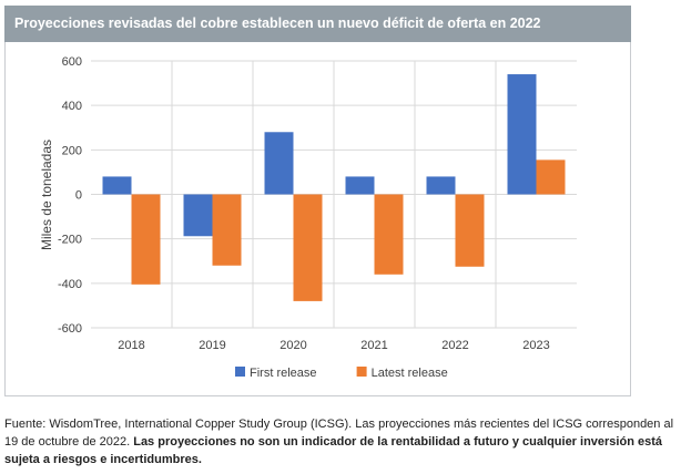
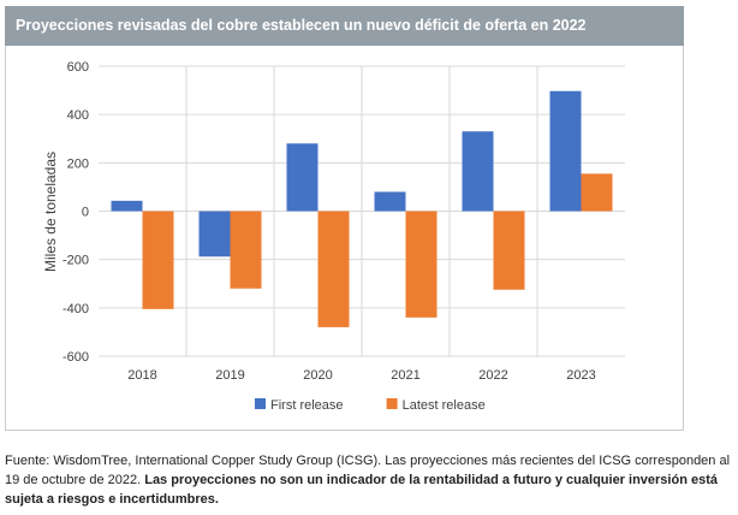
First release/2018: 80 -> 40
Latest release/2021: -360 -> -440
First release/2022: 80 -> 330
First release/2023: 540 -> 500
